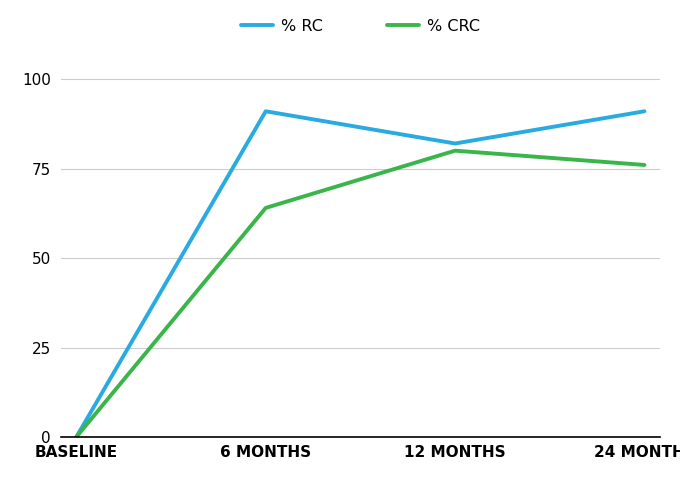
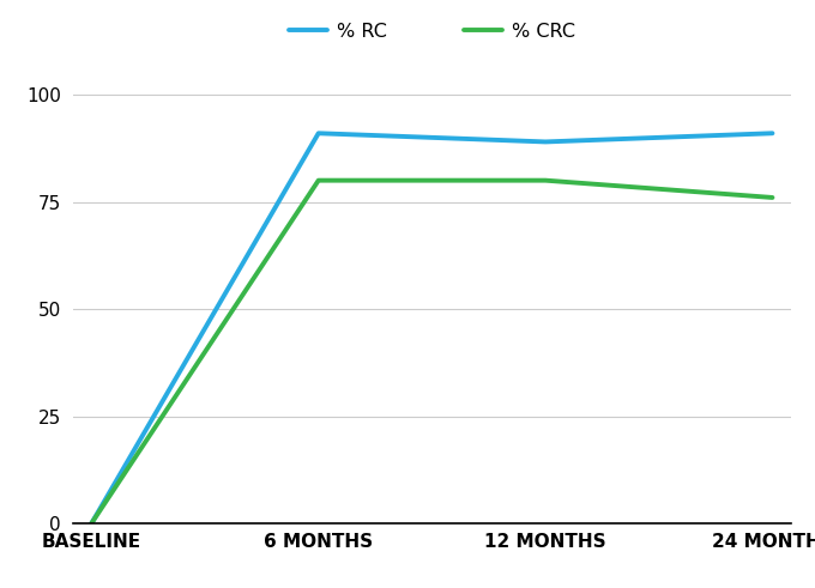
% CRC/6 MONTHS: 64 -> 80
% RC/12 MONTHS: 82 -> 89
